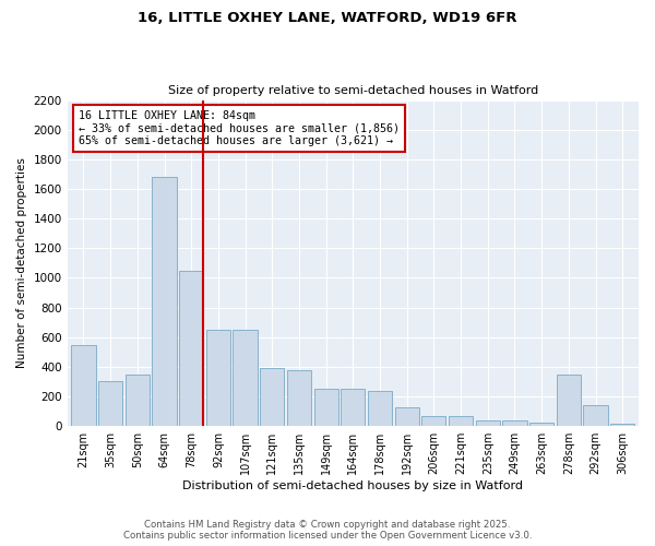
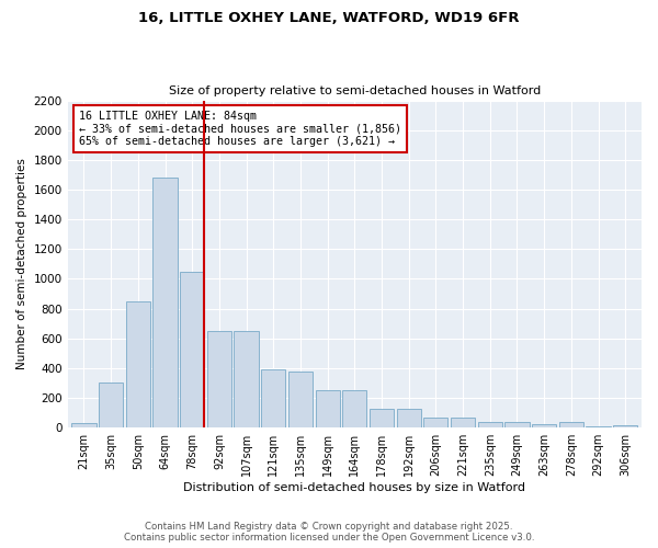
21sqm: 550 -> 30
50sqm: 350 -> 850
178sqm: 240 -> 130
278sqm: 350 -> 40
292sqm: 140 -> 10
